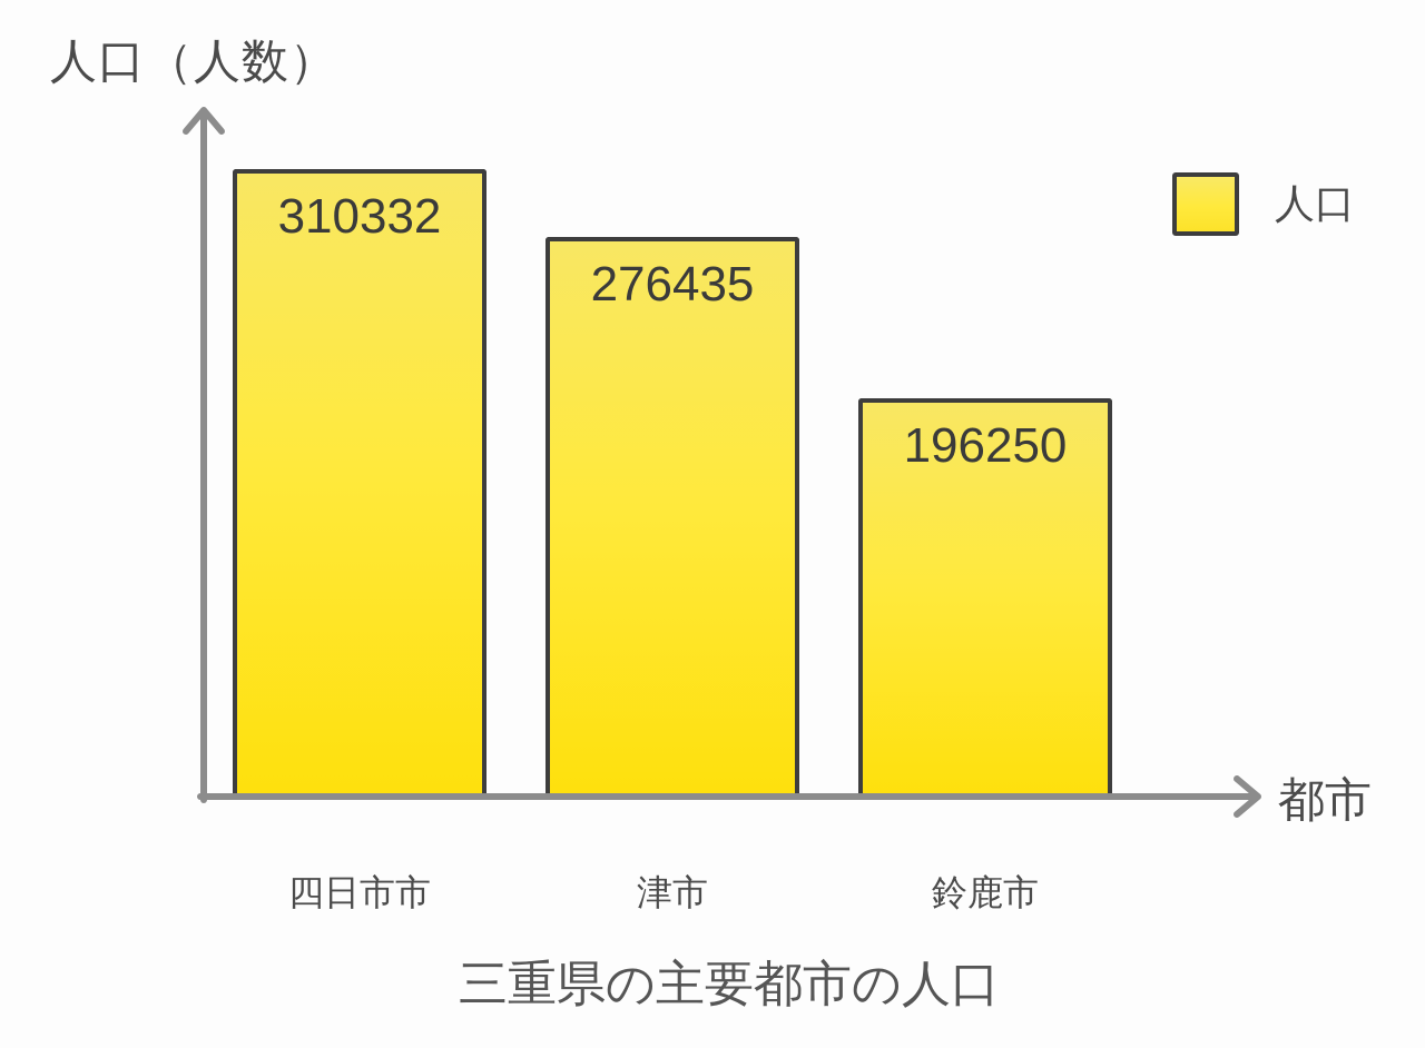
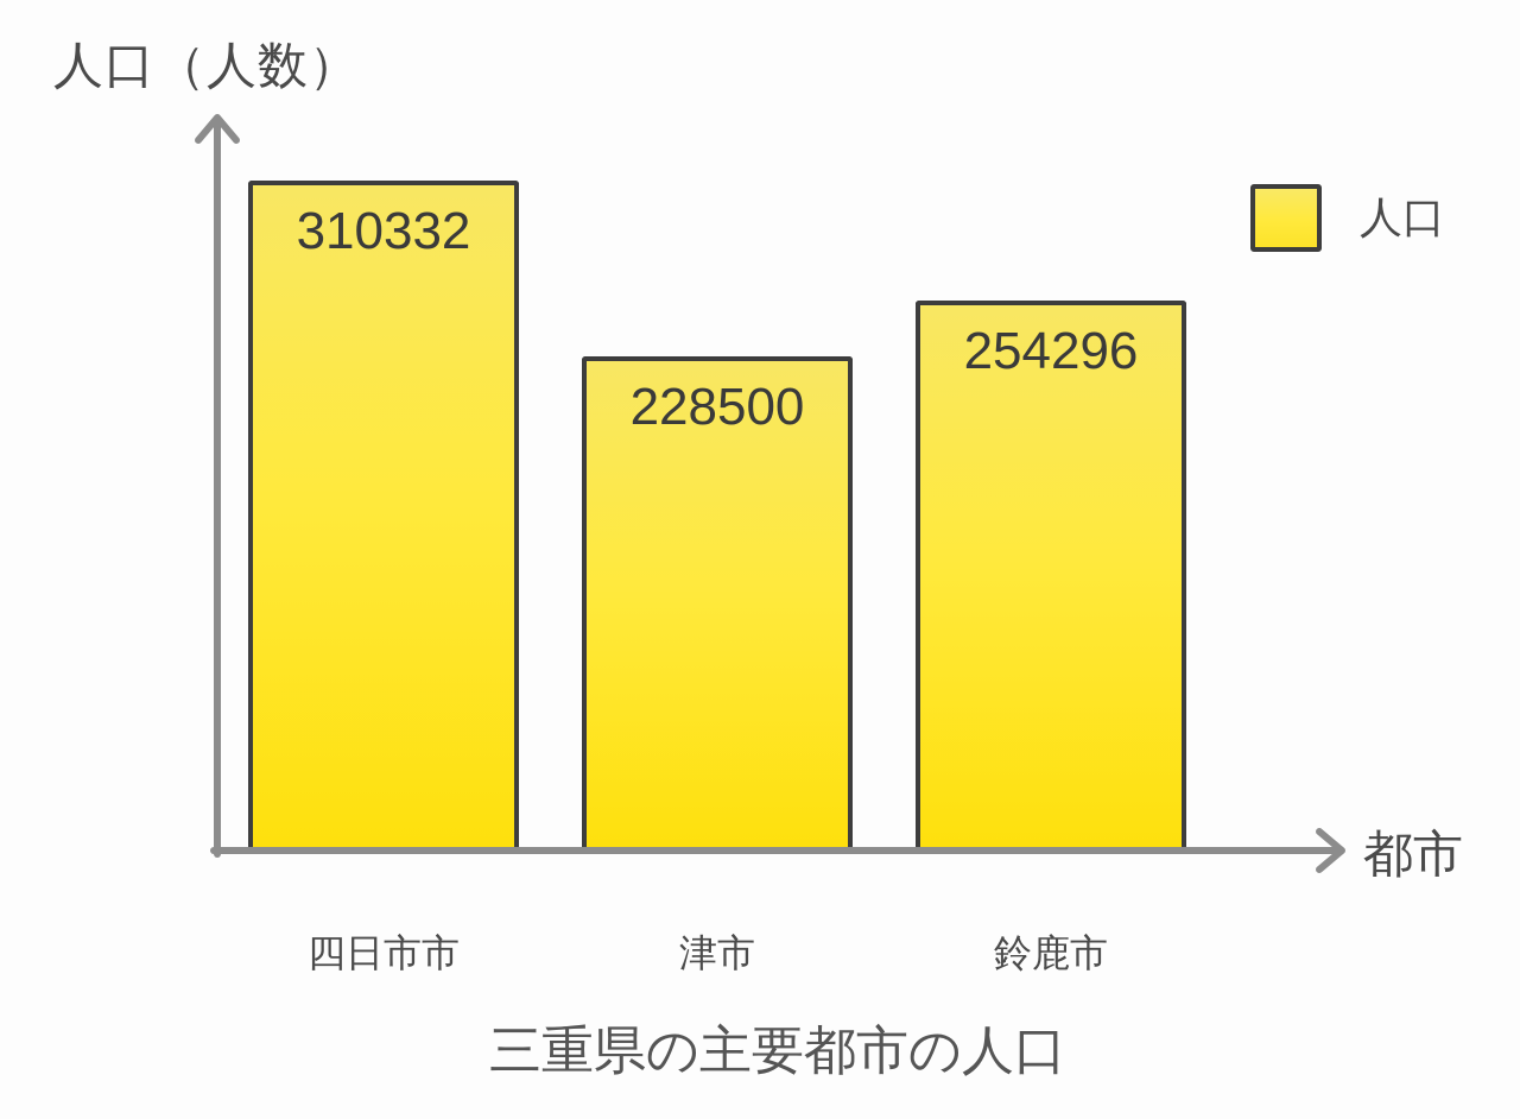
津市: 276435 -> 228500
鈴鹿市: 196250 -> 254296
